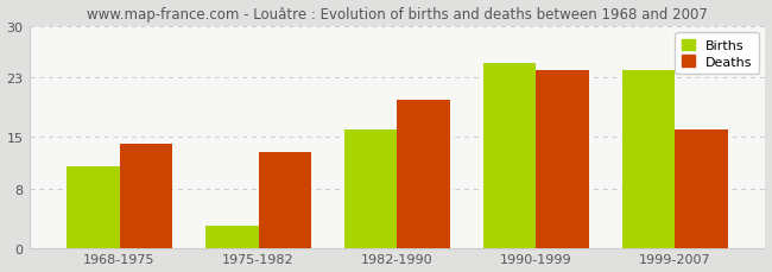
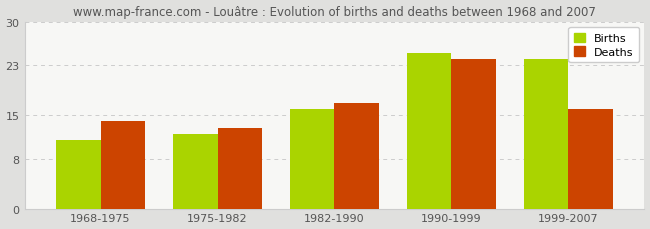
Births/1975-1982: 3 -> 12
Deaths/1982-1990: 20 -> 17
